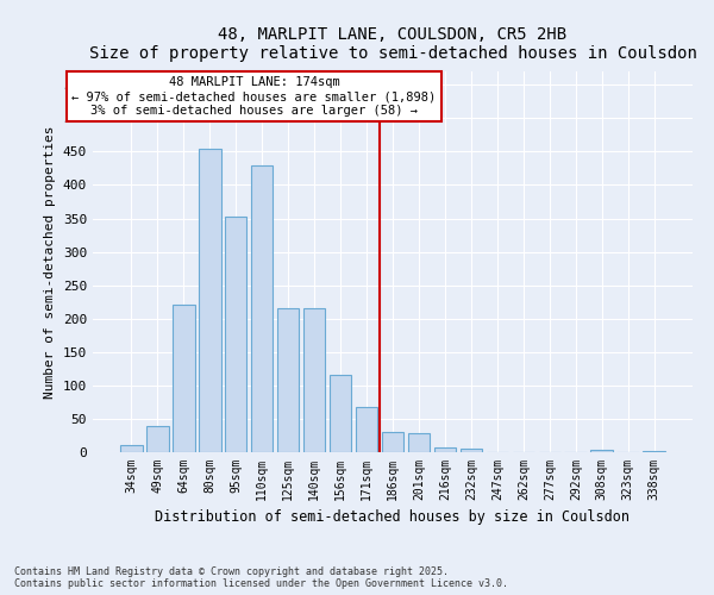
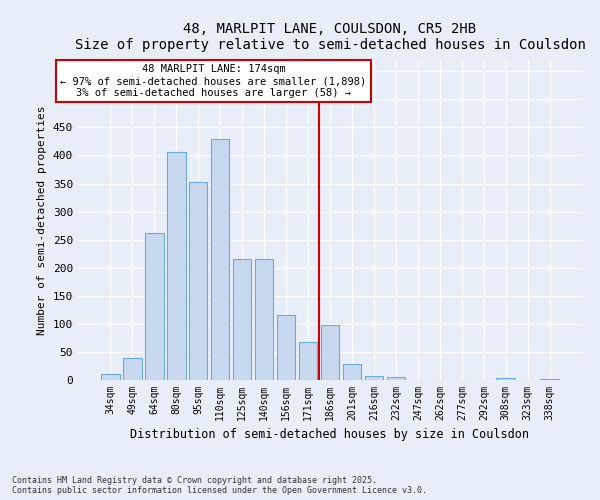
64sqm: 220 -> 262
80sqm: 455 -> 406
186sqm: 30 -> 98
